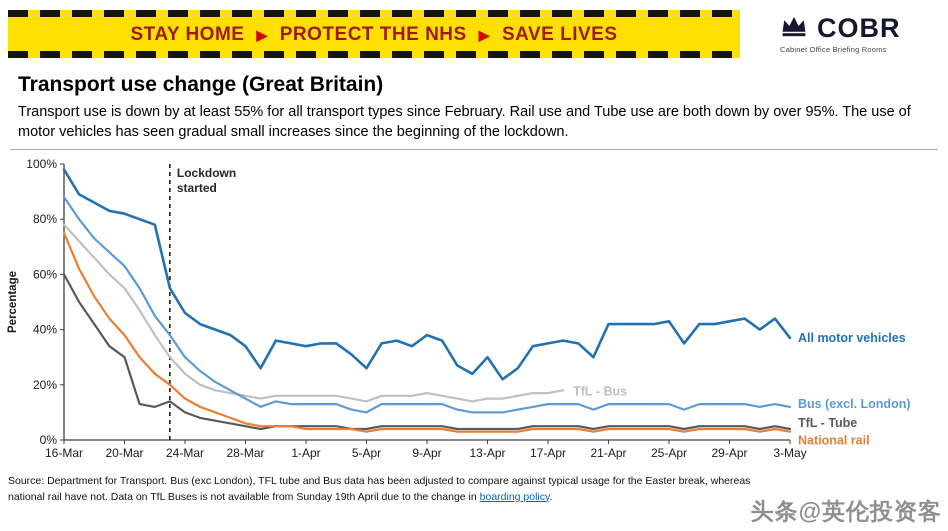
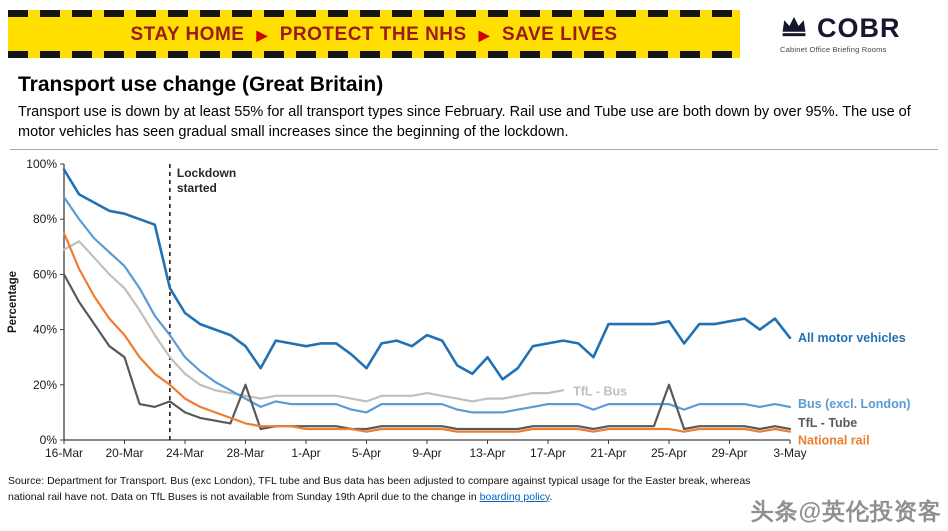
TfL - Bus/16-Mar: 78% -> 69%
TfL - Tube/28-Mar: 5% -> 20%
TfL - Tube/25-Apr: 5% -> 20%
